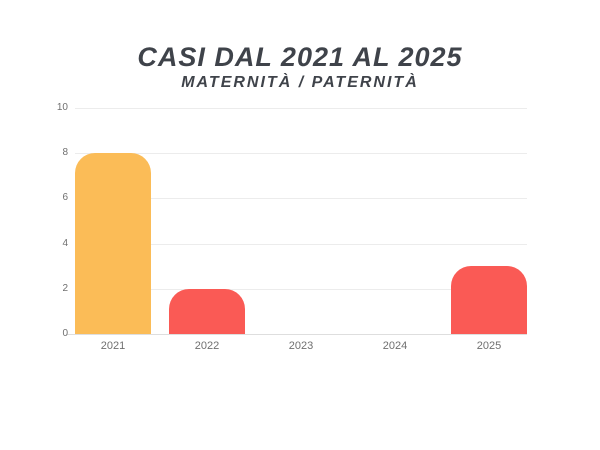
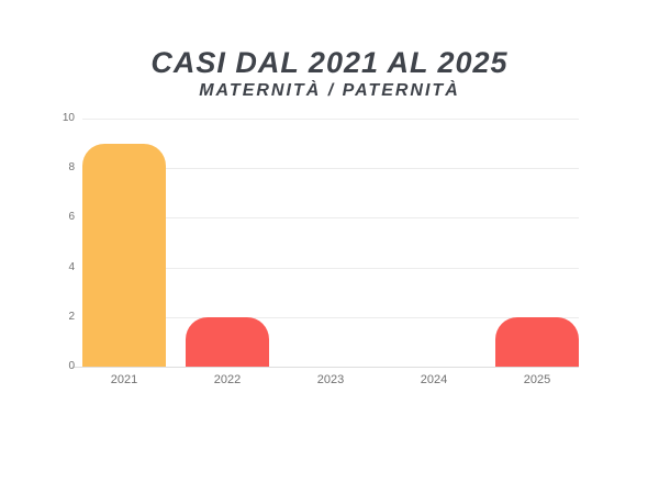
2021: 8 -> 9
2025: 3 -> 2
